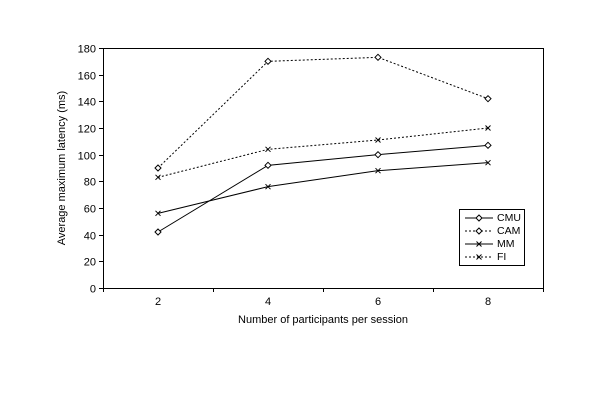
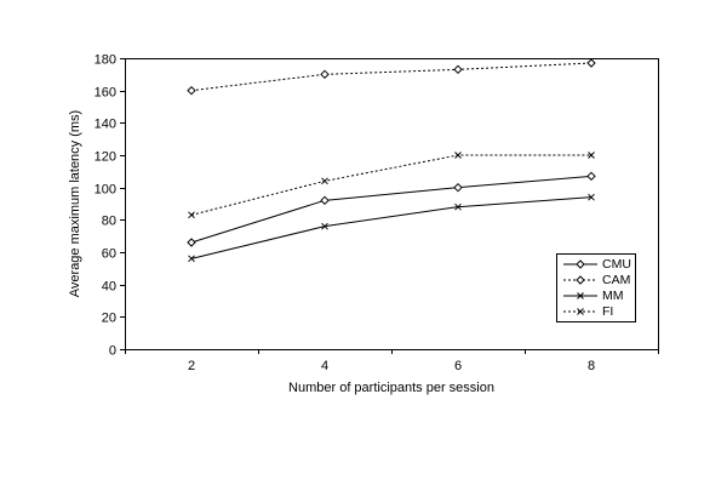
CMU/2: 42 -> 66
CAM/2: 90 -> 160
FI/6: 111 -> 120
CAM/8: 142 -> 177
